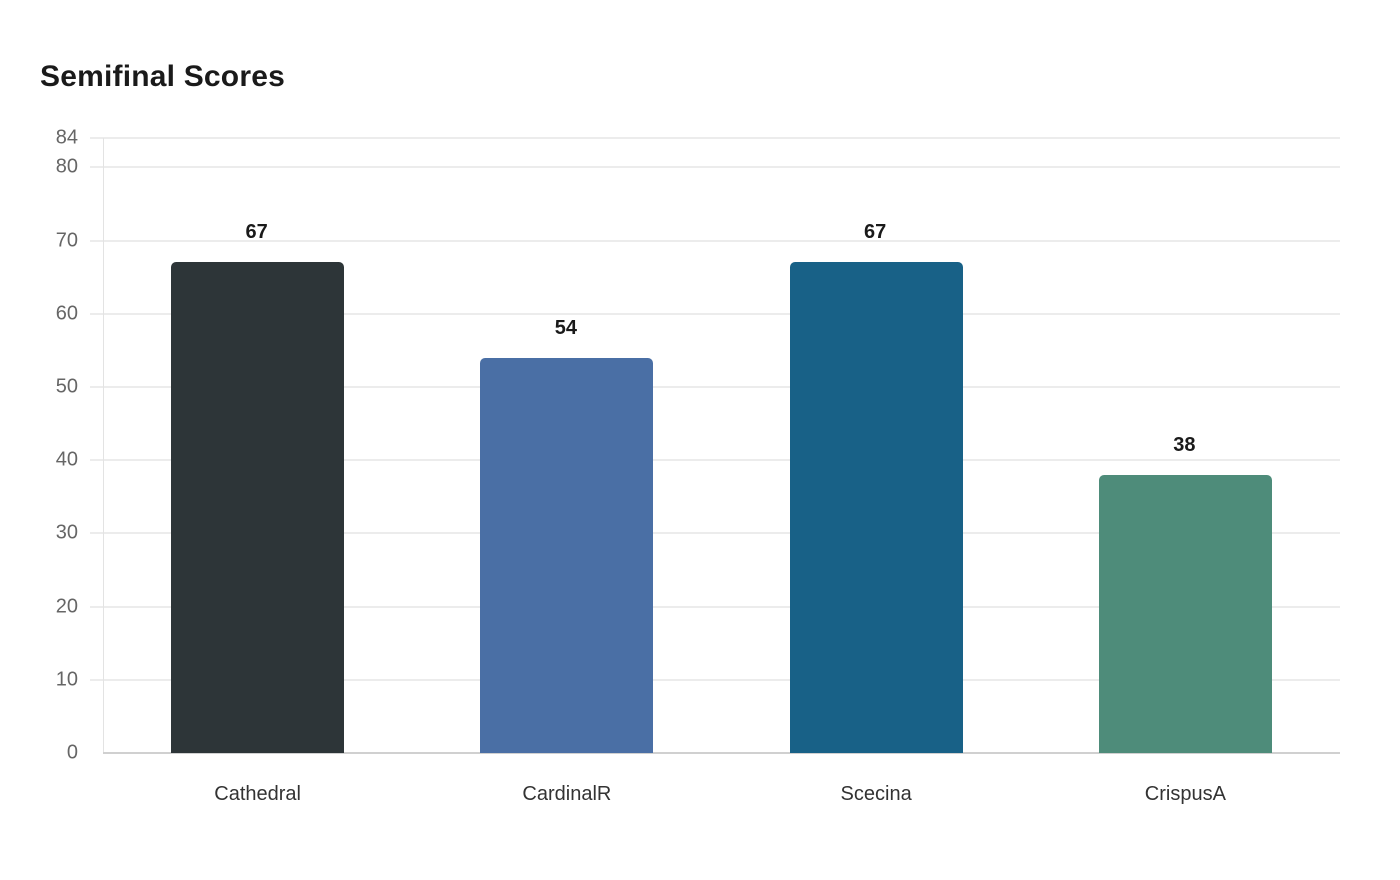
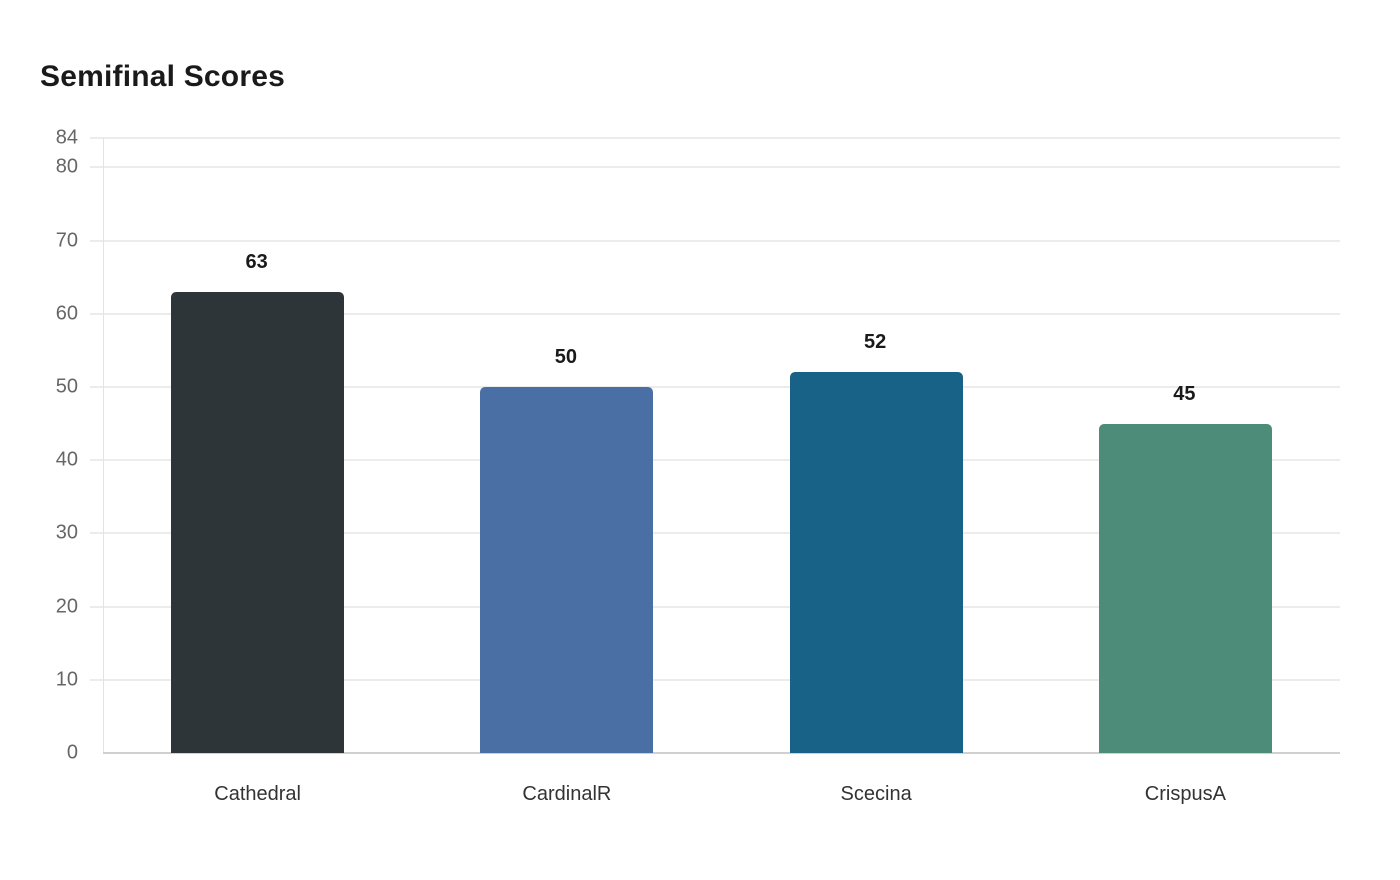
Cathedral: 67 -> 63
CardinalR: 54 -> 50
Scecina: 67 -> 52
CrispusA: 38 -> 45
